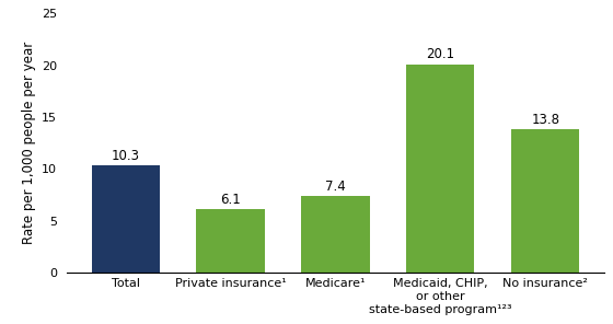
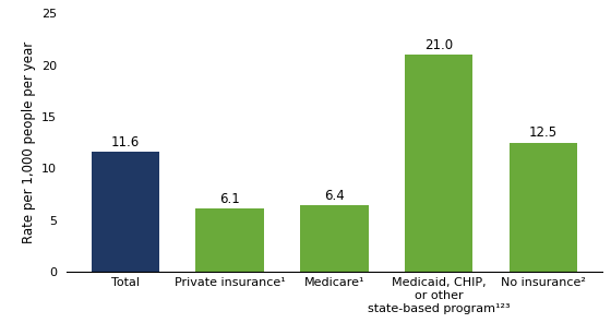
Total: 10.3 -> 11.6
Medicare¹: 7.4 -> 6.4
Medicaid, CHIP, or other state-based program¹²³: 20.1 -> 21.0
No insurance²: 13.8 -> 12.5
